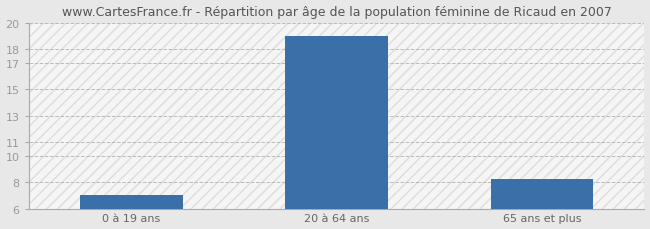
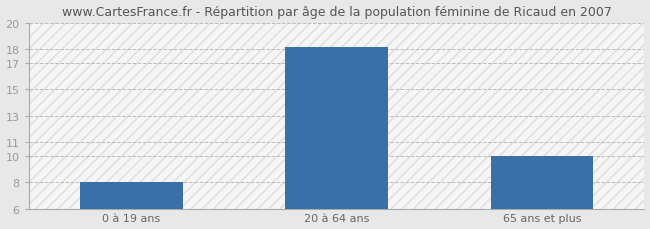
0 à 19 ans: 7.0 -> 8.0
20 à 64 ans: 19.0 -> 18.2
65 ans et plus: 8.2 -> 10.0
